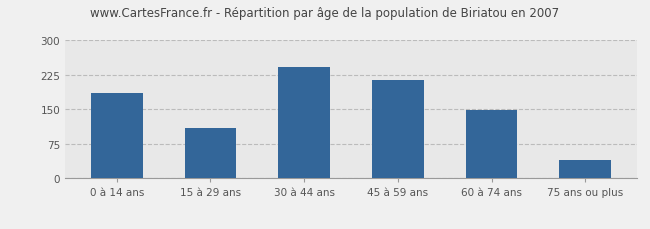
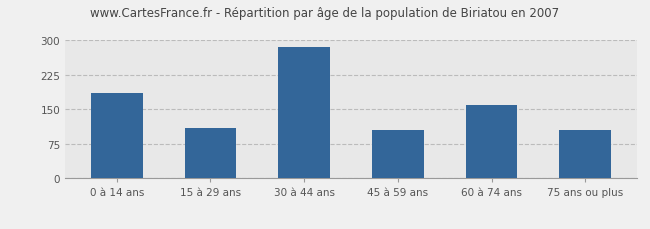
30 à 44 ans: 243 -> 285
45 à 59 ans: 215 -> 105
60 à 74 ans: 148 -> 160
75 ans ou plus: 40 -> 105
